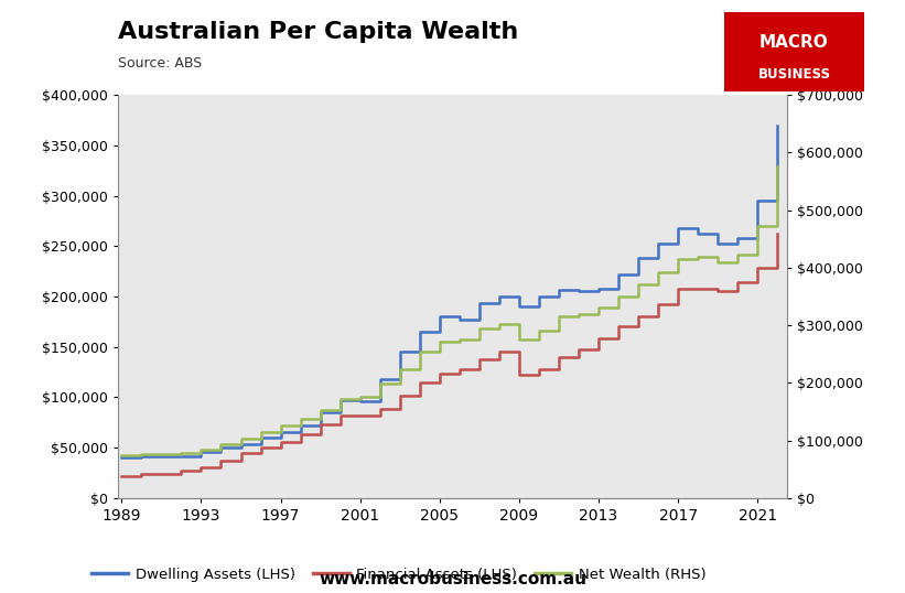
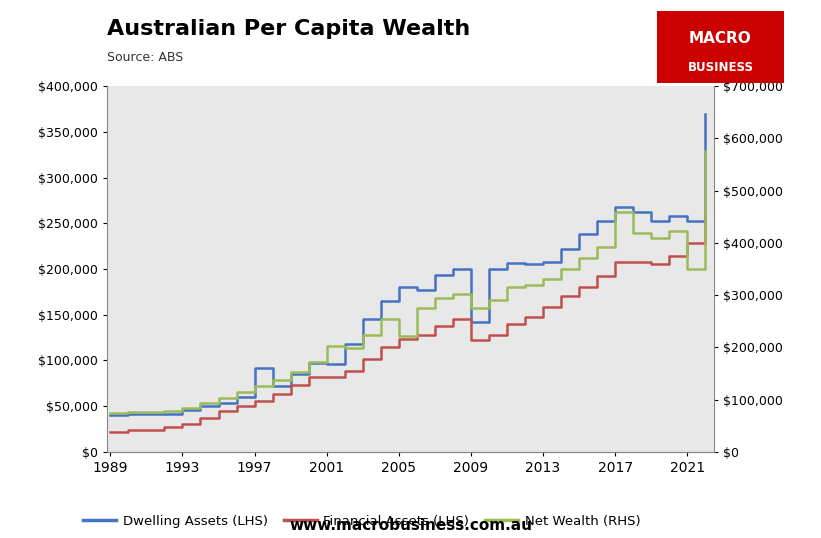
Dwelling Assets (LHS)/1997: $65,000 -> $92,000
Net Wealth (RHS)/2001: $176,000 -> $202,000
Net Wealth (RHS)/2005: $272,000 -> $222,000
Dwelling Assets (LHS)/2009: $190,000 -> $142,000
Net Wealth (RHS)/2017: $416,000 -> $460,000
Dwelling Assets (LHS)/2021: $295,000 -> $252,000
Net Wealth (RHS)/2021: $472,000 -> $350,000
